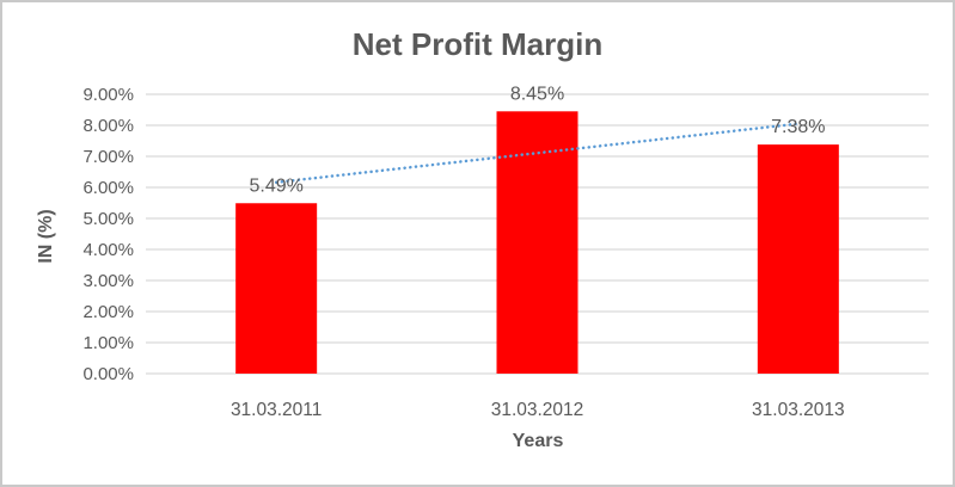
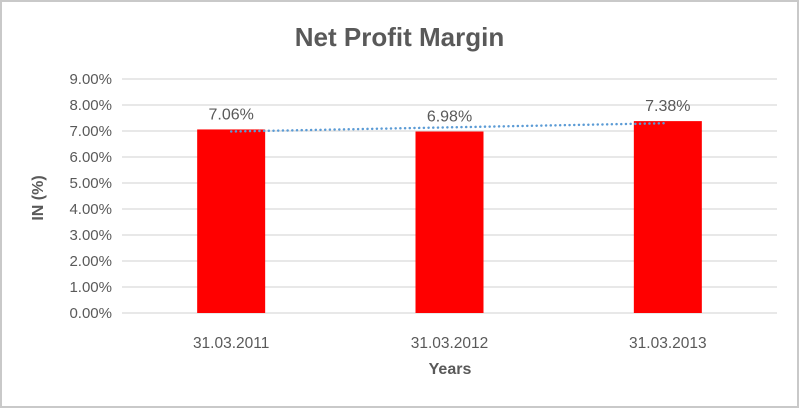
31.03.2011: 5.49% -> 7.06%
31.03.2012: 8.45% -> 6.98%
